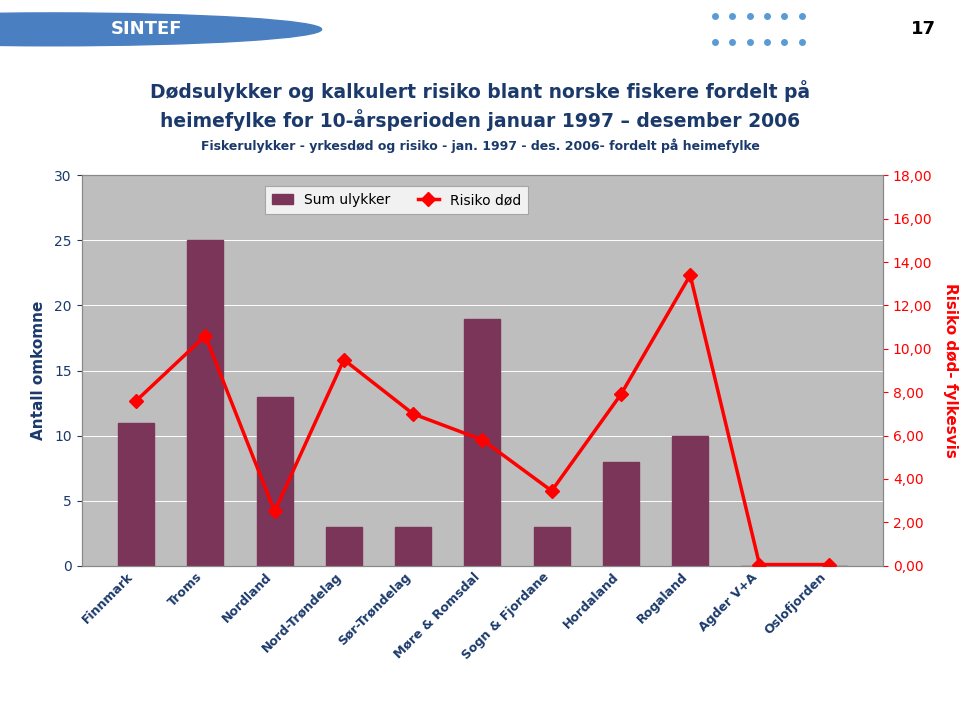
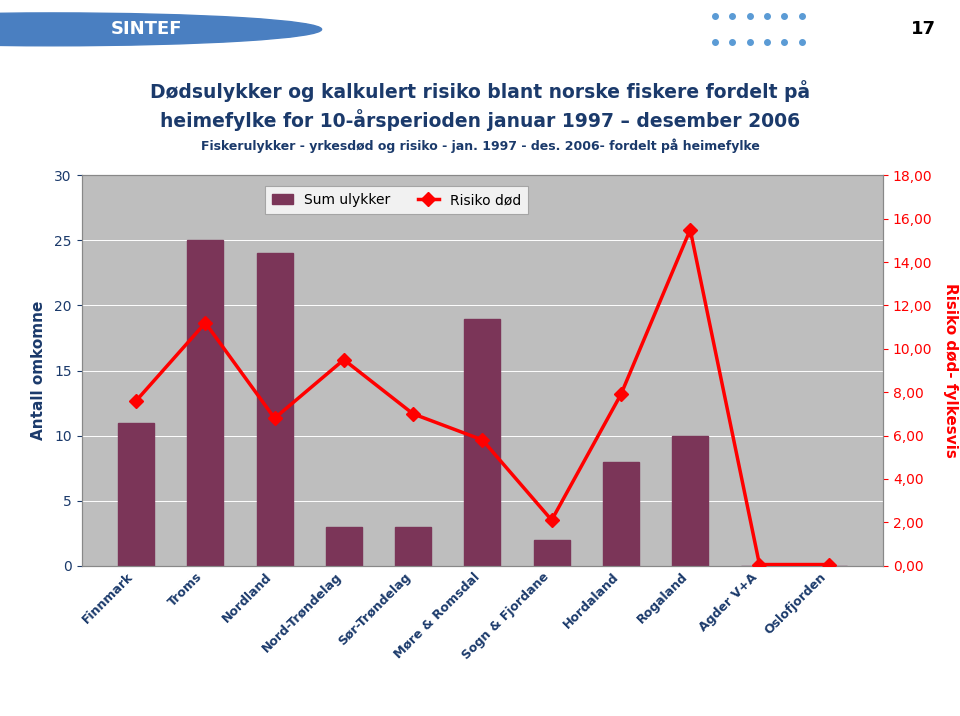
Risiko død/Troms: 10,60 -> 11,20
Sum ulykker/Nordland: 13 -> 24
Risiko død/Nordland: 2,50 -> 6,80
Sum ulykker/Sogn & Fjordane: 3 -> 2
Risiko død/Sogn & Fjordane: 3,45 -> 2,10
Risiko død/Rogaland: 13,40 -> 15,50
